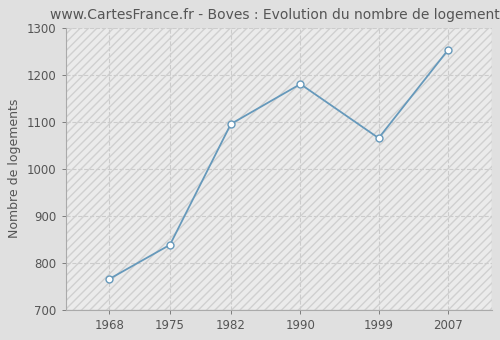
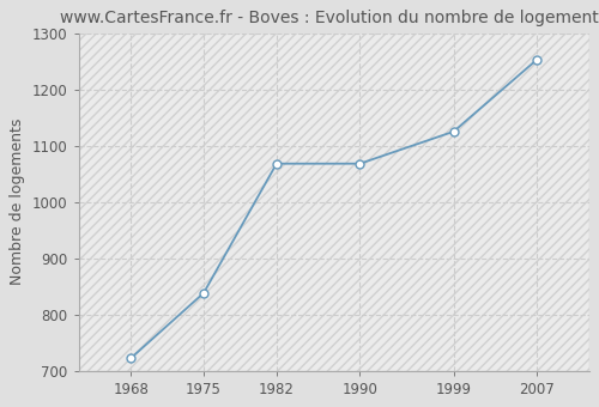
1968: 765 -> 722
1982: 1095 -> 1068
1990: 1180 -> 1068
1999: 1065 -> 1125
